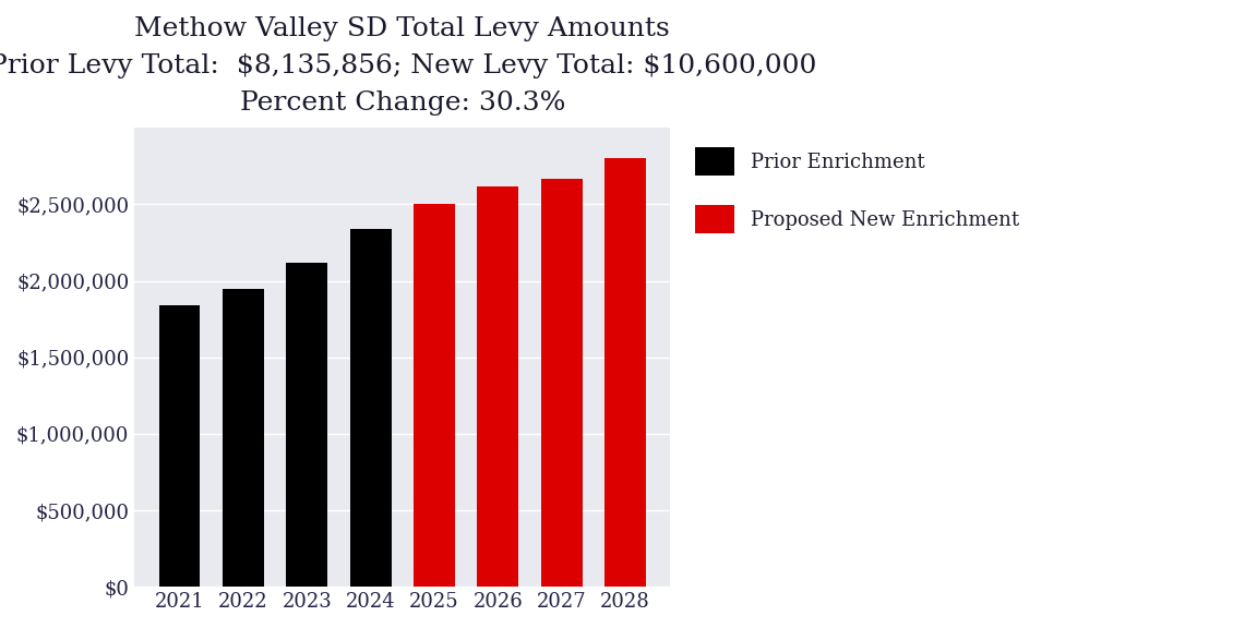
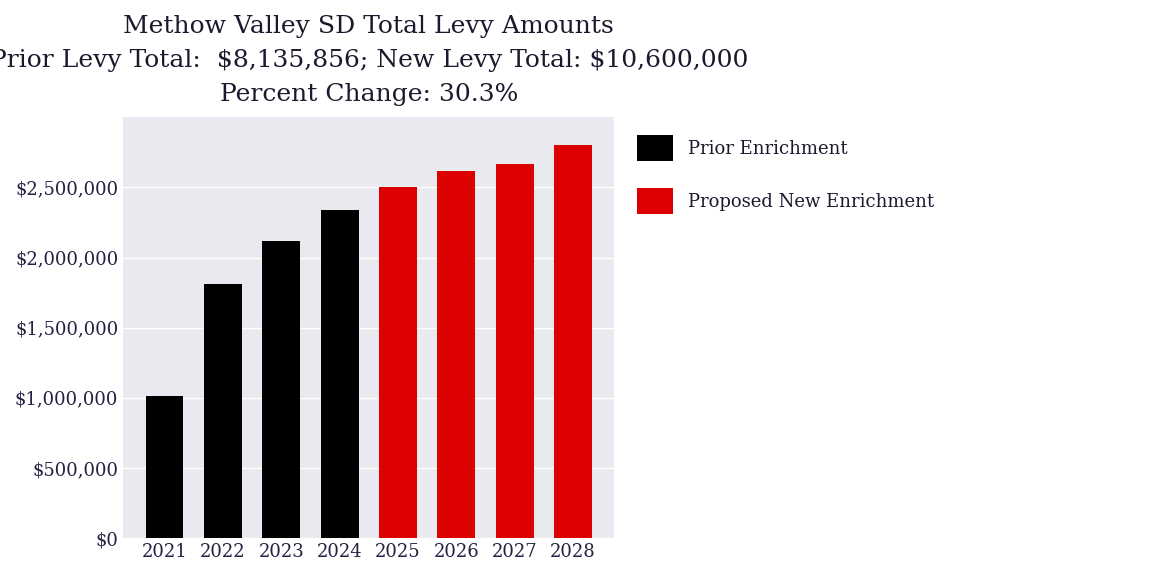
2021: $1,840,000 -> $1,010,000
2022: $1,940,000 -> $1,810,000
